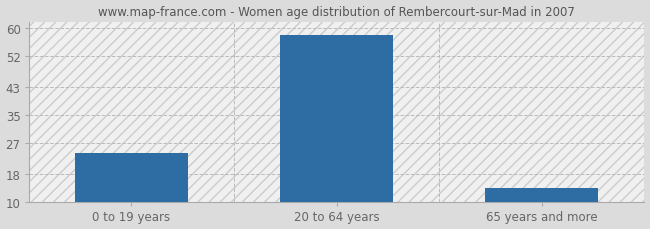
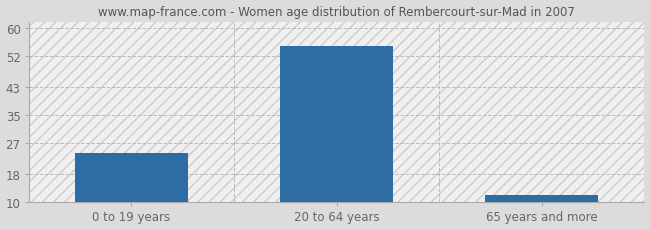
20 to 64 years: 58 -> 55
65 years and more: 14 -> 12
